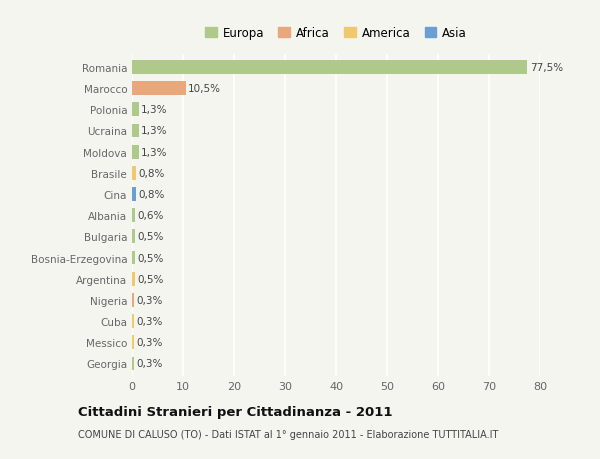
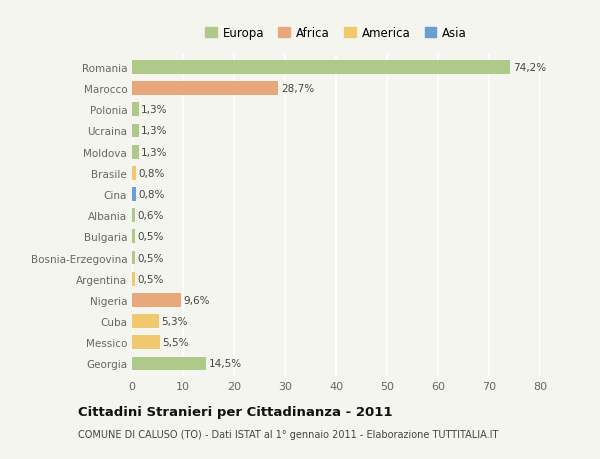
Romania: 77,5% -> 74,2%
Marocco: 10,5% -> 28,7%
Nigeria: 0,3% -> 9,6%
Cuba: 0,3% -> 5,3%
Messico: 0,3% -> 5,5%
Georgia: 0,3% -> 14,5%
